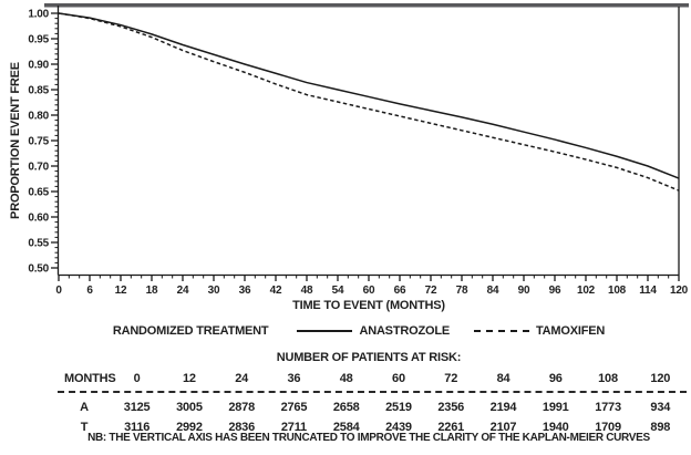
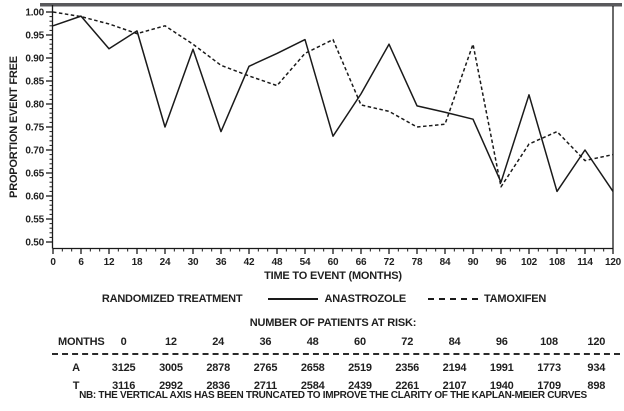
ANASTROZOLE/0: 1.00 -> 0.97
ANASTROZOLE/12: 0.98 -> 0.92
ANASTROZOLE/24: 0.94 -> 0.75
TAMOXIFEN/24: 0.93 -> 0.97
TAMOXIFEN/30: 0.91 -> 0.93
ANASTROZOLE/36: 0.90 -> 0.74
ANASTROZOLE/48: 0.86 -> 0.91
ANASTROZOLE/54: 0.85 -> 0.94
TAMOXIFEN/54: 0.83 -> 0.91
ANASTROZOLE/60: 0.84 -> 0.73
TAMOXIFEN/60: 0.81 -> 0.94
ANASTROZOLE/72: 0.81 -> 0.93
TAMOXIFEN/78: 0.77 -> 0.75
TAMOXIFEN/90: 0.74 -> 0.93
ANASTROZOLE/96: 0.75 -> 0.63
TAMOXIFEN/96: 0.73 -> 0.62
ANASTROZOLE/102: 0.74 -> 0.82
ANASTROZOLE/108: 0.72 -> 0.61
TAMOXIFEN/108: 0.70 -> 0.74
ANASTROZOLE/120: 0.68 -> 0.61
TAMOXIFEN/120: 0.65 -> 0.69
